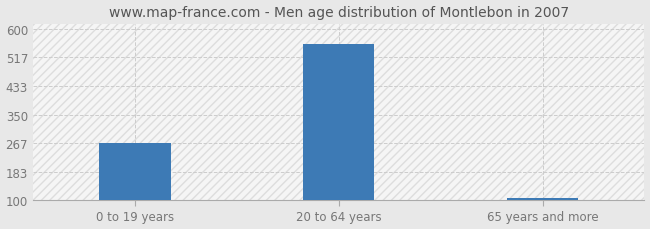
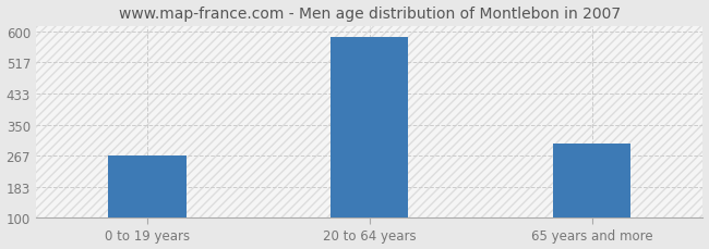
20 to 64 years: 557 -> 585
65 years and more: 107 -> 300
